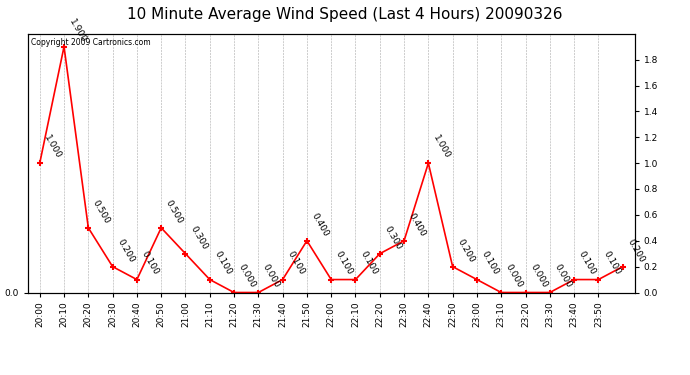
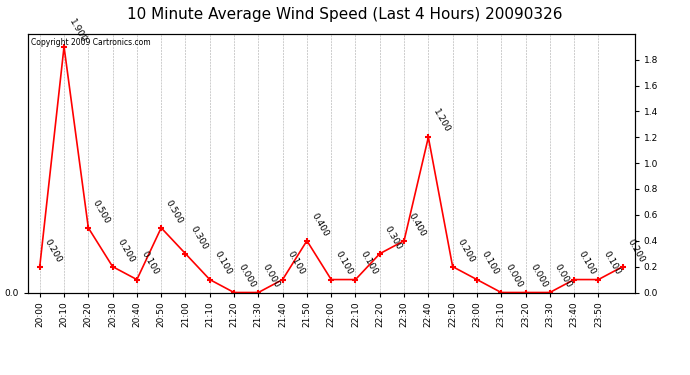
20:00: 1.000 -> 0.200
22:40: 1.000 -> 1.200
